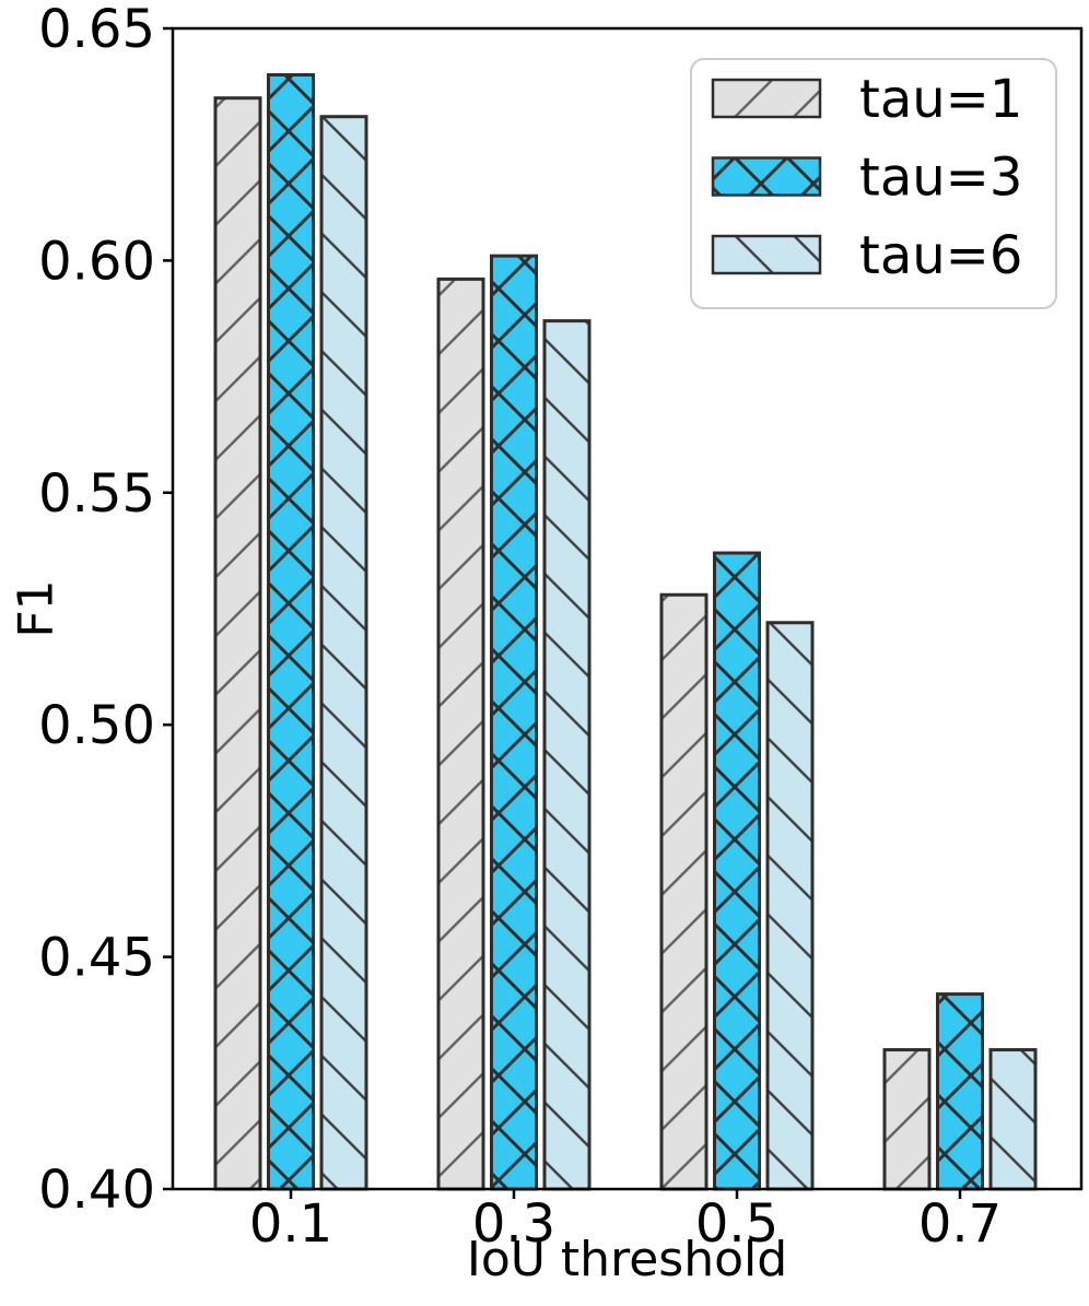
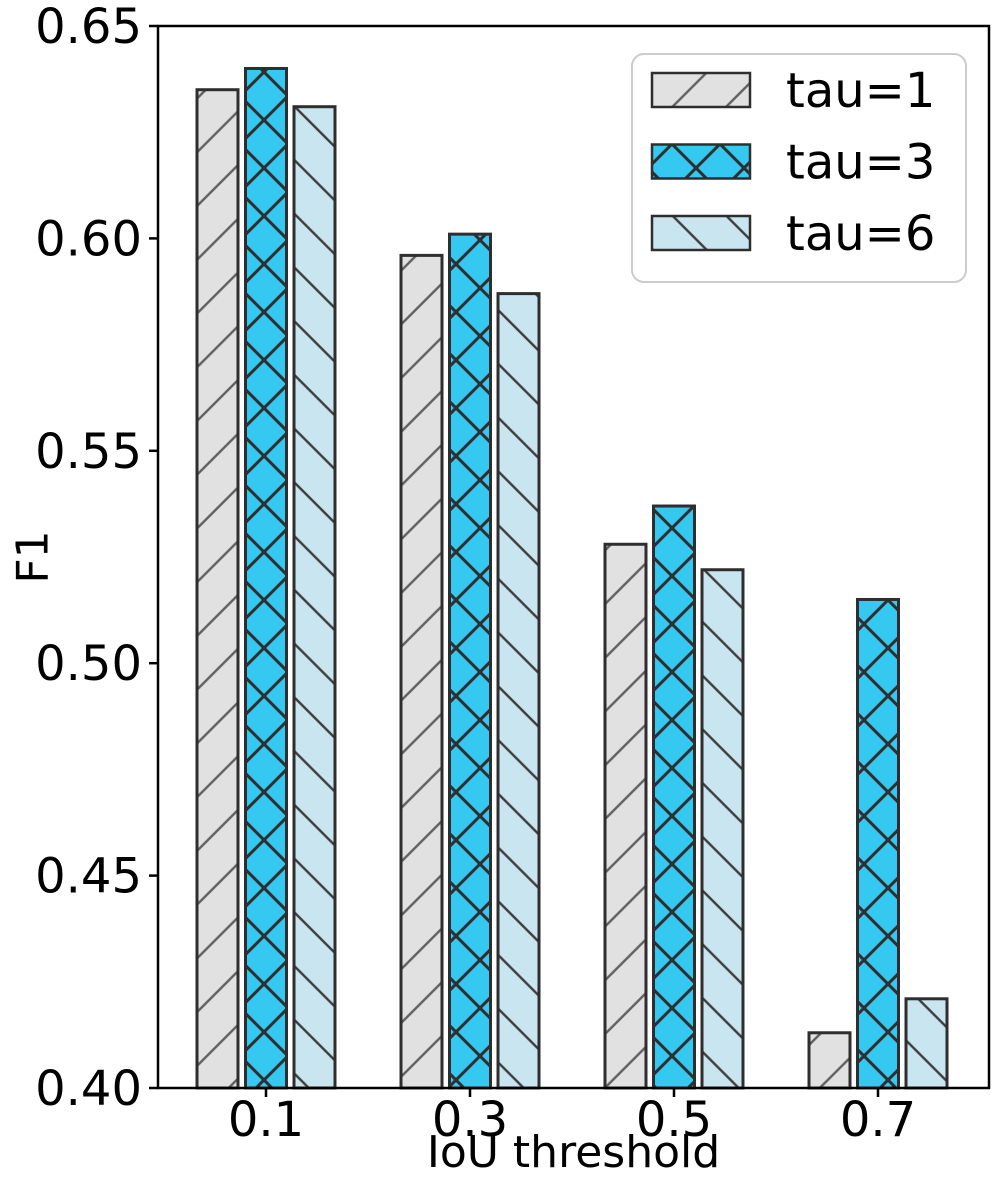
tau=1/0.7: 0.430 -> 0.413
tau=3/0.7: 0.442 -> 0.515
tau=6/0.7: 0.430 -> 0.421
